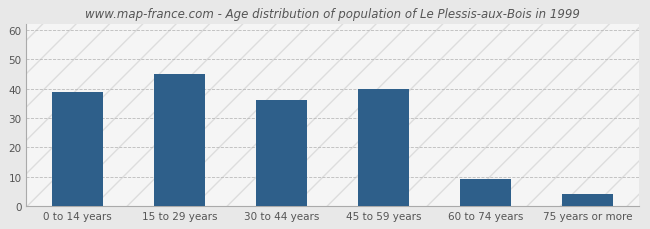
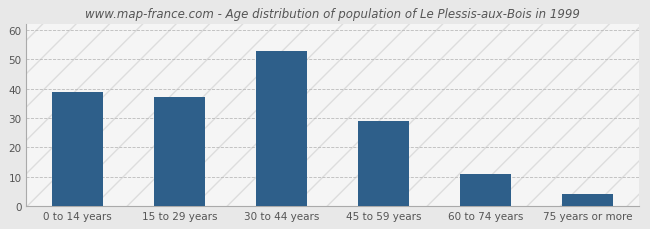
15 to 29 years: 45 -> 37
30 to 44 years: 36 -> 53
45 to 59 years: 40 -> 29
60 to 74 years: 9 -> 11
